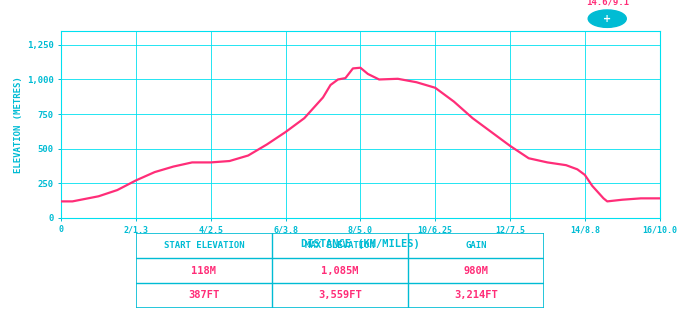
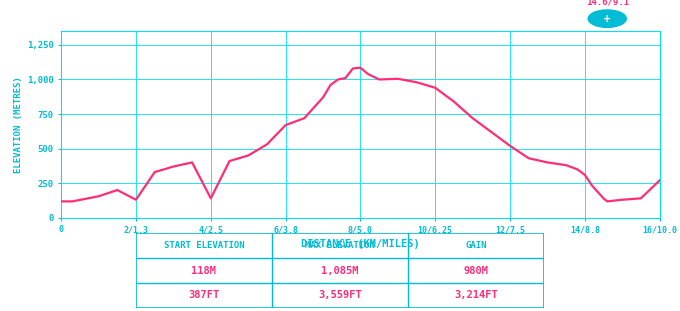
2/1.3: 270 -> 130
4/2.5: 400 -> 140
6/3.8: 620 -> 670
16/10.0: 140 -> 270
